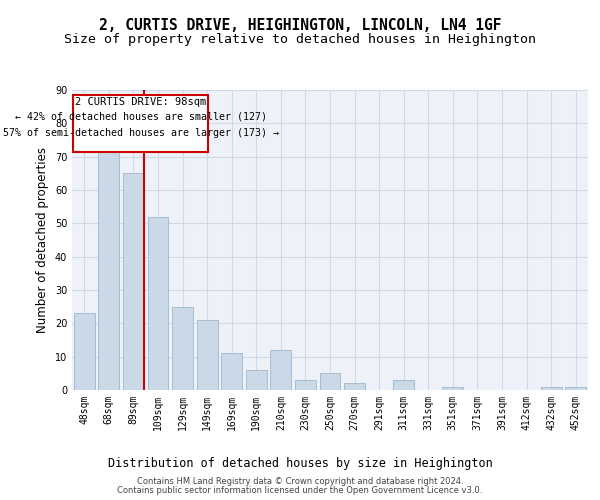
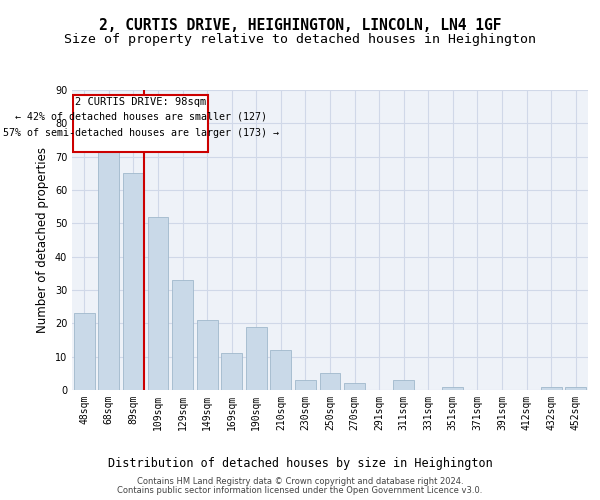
129sqm: 25 -> 33
190sqm: 6 -> 19
